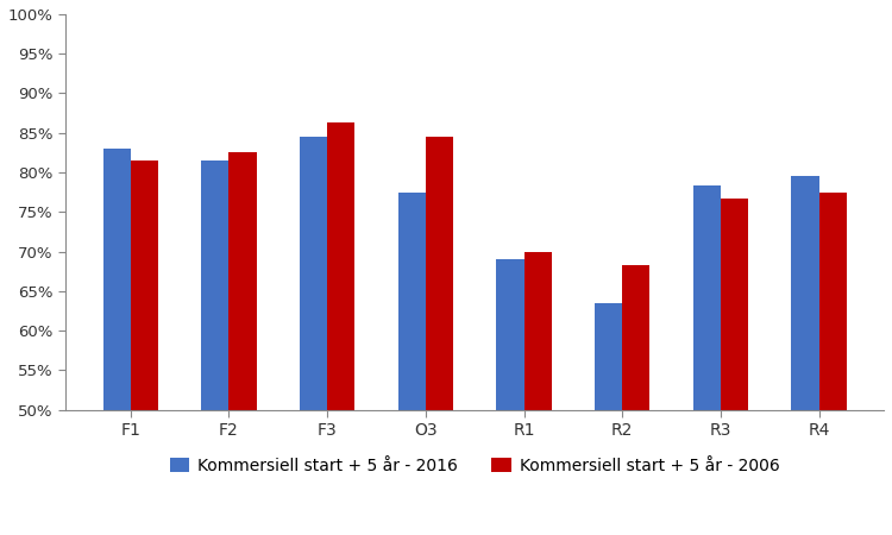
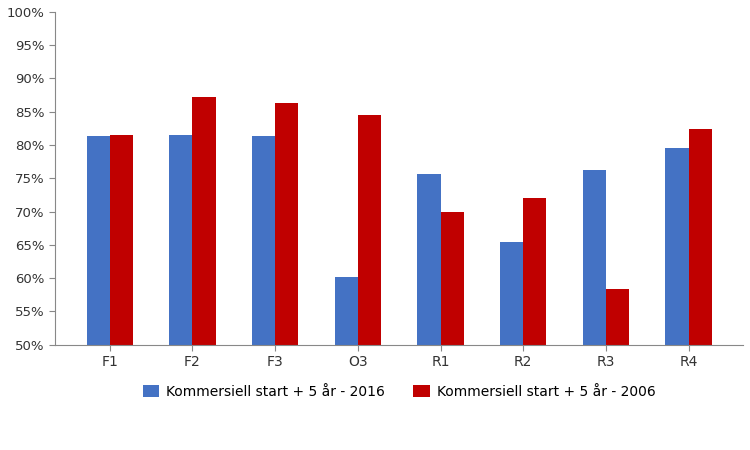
Kommersiell start + 5 år - 2016/F1: 83.0% -> 81.4%
Kommersiell start + 5 år - 2006/F2: 82.5% -> 87.2%
Kommersiell start + 5 år - 2016/F3: 84.5% -> 81.4%
Kommersiell start + 5 år - 2016/O3: 77.5% -> 60.2%
Kommersiell start + 5 år - 2016/R1: 69.0% -> 75.6%
Kommersiell start + 5 år - 2016/R2: 63.5% -> 65.4%
Kommersiell start + 5 år - 2006/R2: 68.3% -> 72.0%
Kommersiell start + 5 år - 2016/R3: 78.3% -> 76.2%
Kommersiell start + 5 år - 2006/R3: 76.7% -> 58.4%
Kommersiell start + 5 år - 2006/R4: 77.5% -> 82.4%
